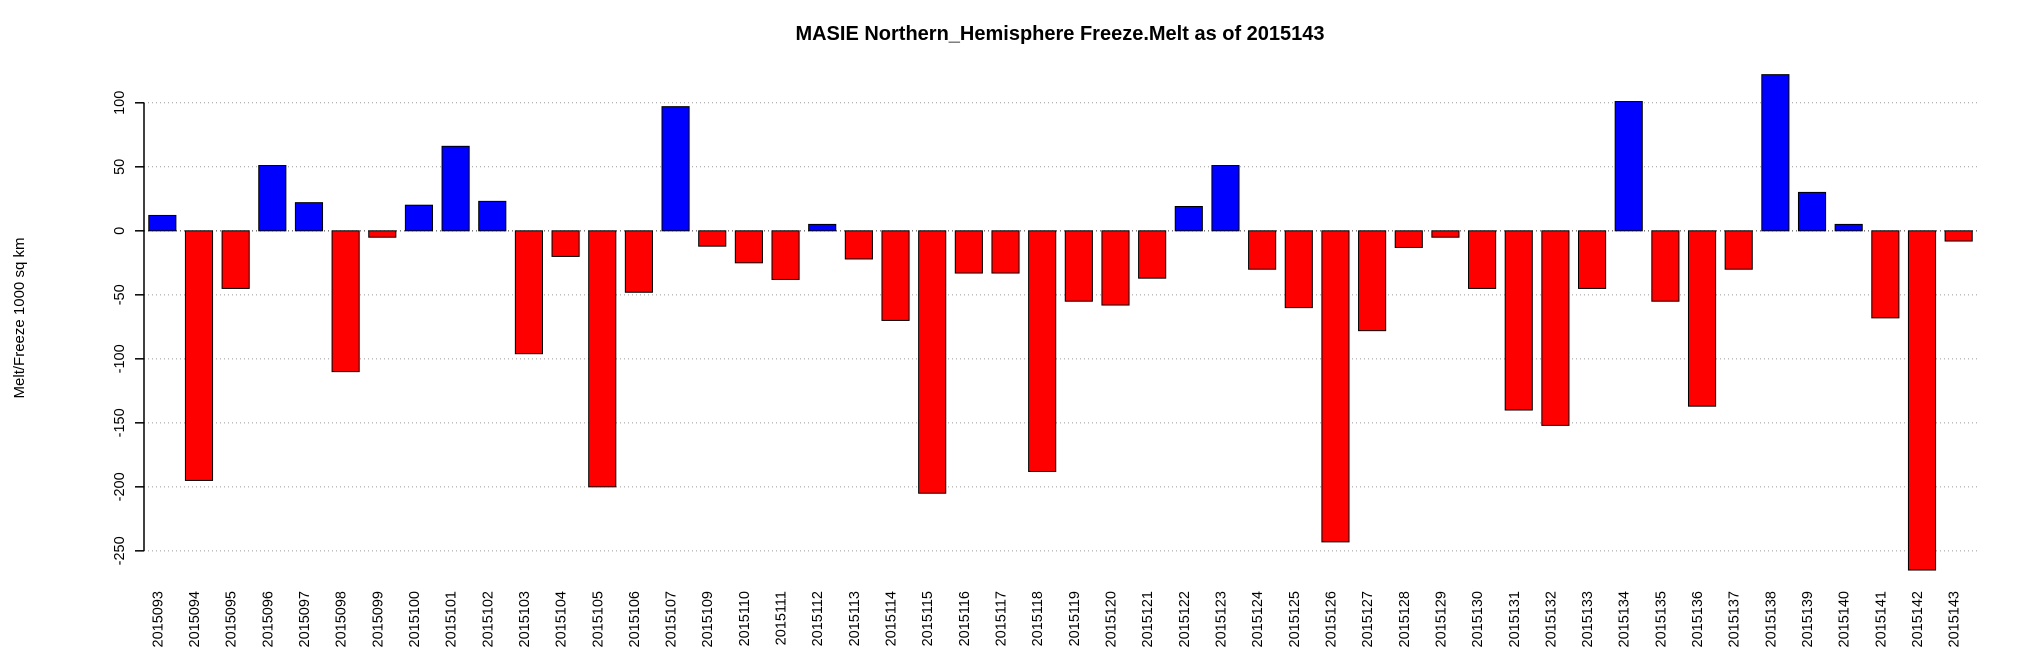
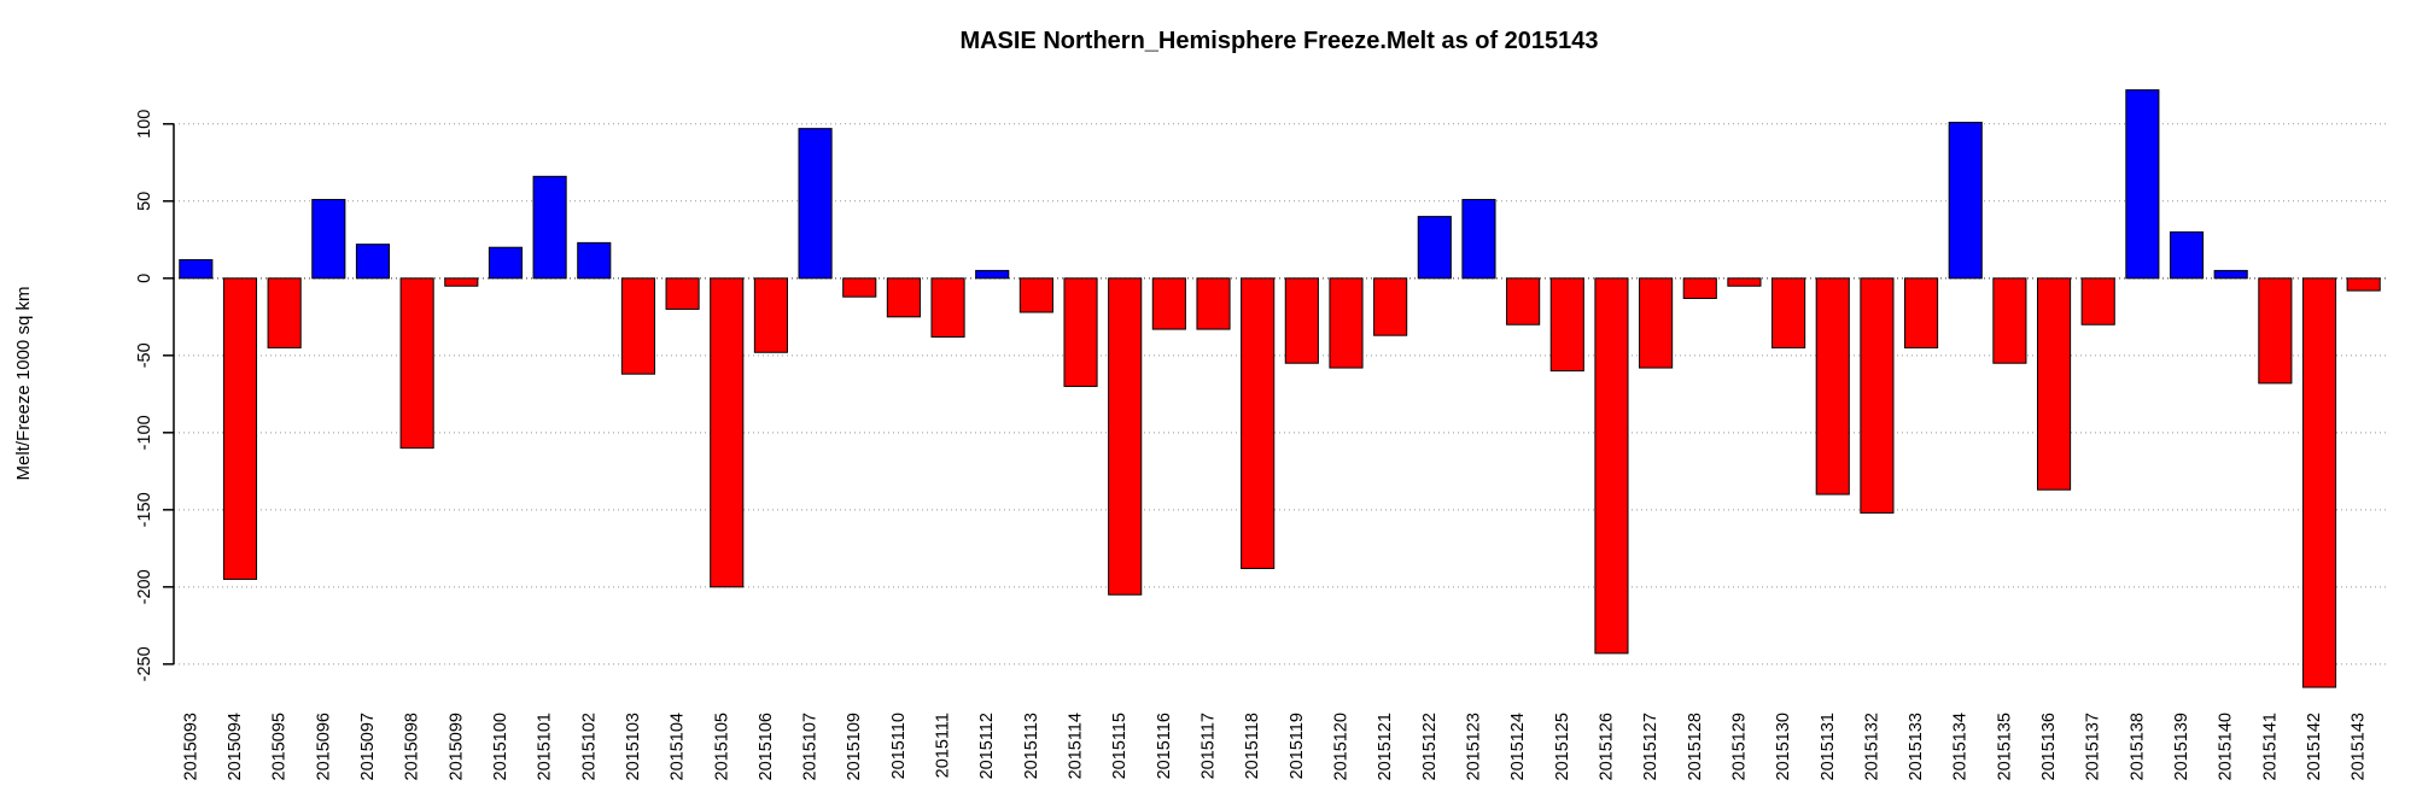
2015103: -96 -> -62
2015122: 19 -> 40
2015127: -78 -> -58
